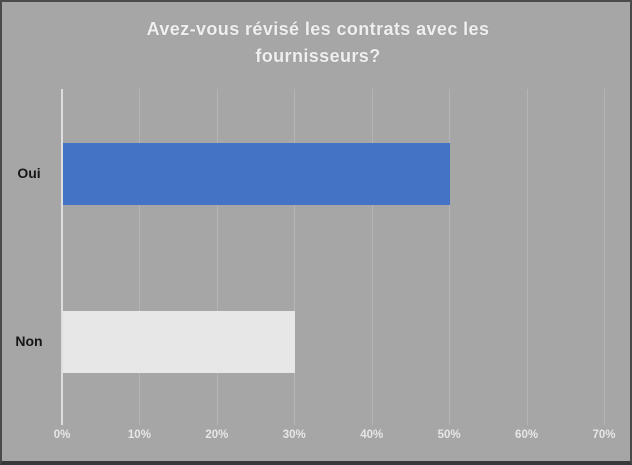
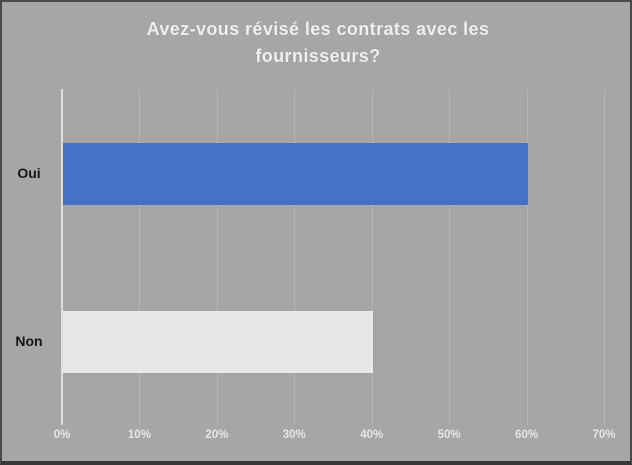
Oui: 50% -> 60%
Non: 30% -> 40%
